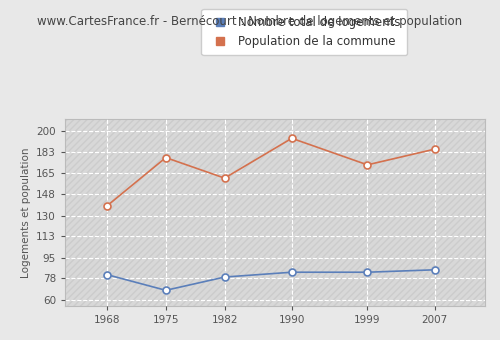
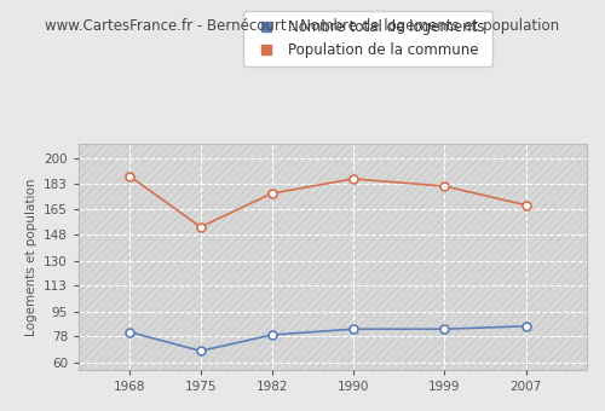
Population de la commune/1968: 138 -> 188
Population de la commune/1975: 178 -> 153
Population de la commune/1982: 161 -> 176
Population de la commune/1990: 194 -> 186
Population de la commune/1999: 172 -> 181
Population de la commune/2007: 185 -> 168
